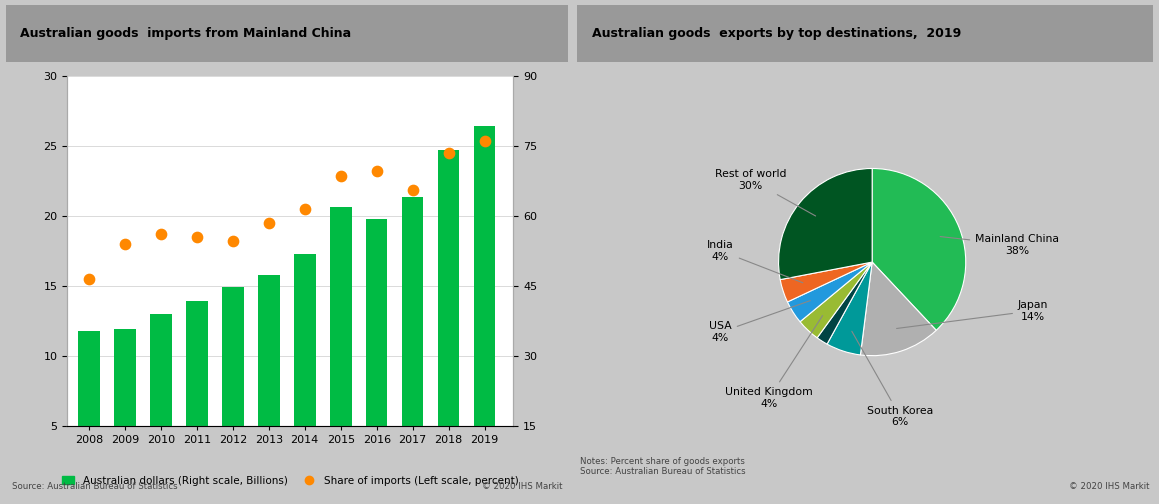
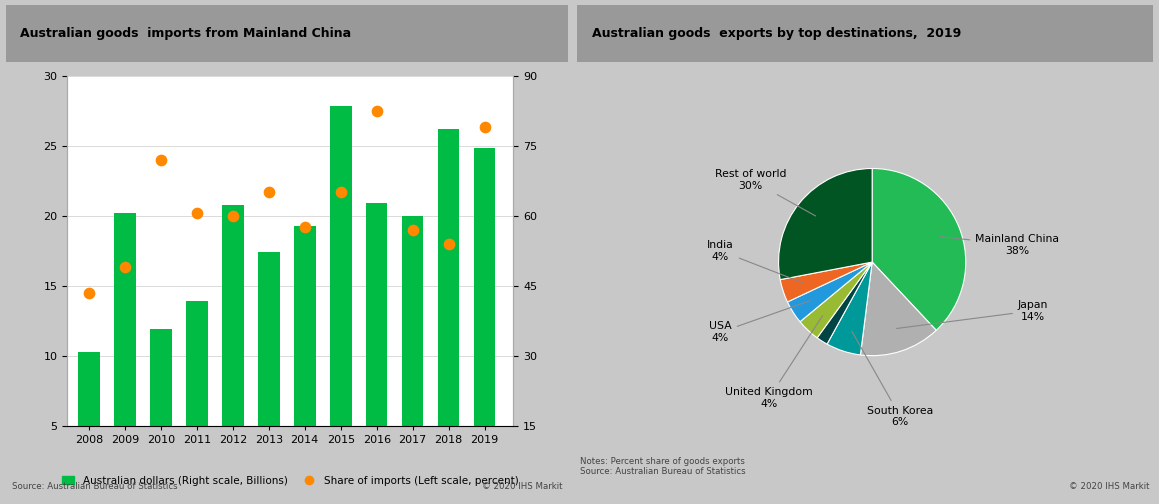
Australian dollars (Right scale, Billions)/2008: 11.8 -> 10.3
Share of imports (Left scale, percent)/2008: 46.5 -> 43.5
Australian dollars (Right scale, Billions)/2009: 11.9 -> 20.2
Share of imports (Left scale, percent)/2009: 54.0 -> 49.0
Australian dollars (Right scale, Billions)/2010: 13.0 -> 11.9
Share of imports (Left scale, percent)/2010: 56.0 -> 72.0
Share of imports (Left scale, percent)/2011: 55.5 -> 60.5
Australian dollars (Right scale, Billions)/2012: 14.9 -> 20.8
Share of imports (Left scale, percent)/2012: 54.5 -> 60.0
Australian dollars (Right scale, Billions)/2013: 15.8 -> 17.4
Share of imports (Left scale, percent)/2013: 58.5 -> 65.0
Australian dollars (Right scale, Billions)/2014: 17.3 -> 19.3
Share of imports (Left scale, percent)/2014: 61.5 -> 57.5
Australian dollars (Right scale, Billions)/2015: 20.6 -> 27.8
Share of imports (Left scale, percent)/2015: 68.5 -> 65.0
Australian dollars (Right scale, Billions)/2016: 19.8 -> 20.9
Share of imports (Left scale, percent)/2016: 69.5 -> 82.5
Australian dollars (Right scale, Billions)/2017: 21.3 -> 20.0
Share of imports (Left scale, percent)/2017: 65.5 -> 57.0
Australian dollars (Right scale, Billions)/2018: 24.7 -> 26.2
Share of imports (Left scale, percent)/2018: 73.5 -> 54.0
Australian dollars (Right scale, Billions)/2019: 26.4 -> 24.8
Share of imports (Left scale, percent)/2019: 76.0 -> 79.0
